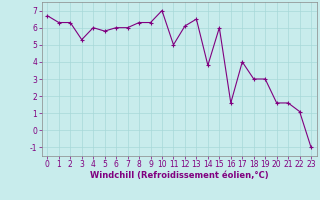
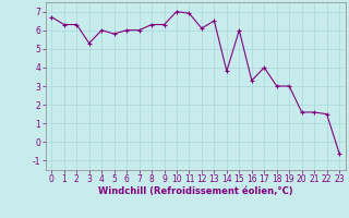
11: 5.0 -> 6.9
16: 1.6 -> 3.3
22: 1.1 -> 1.5
23: -1.0 -> -0.6
